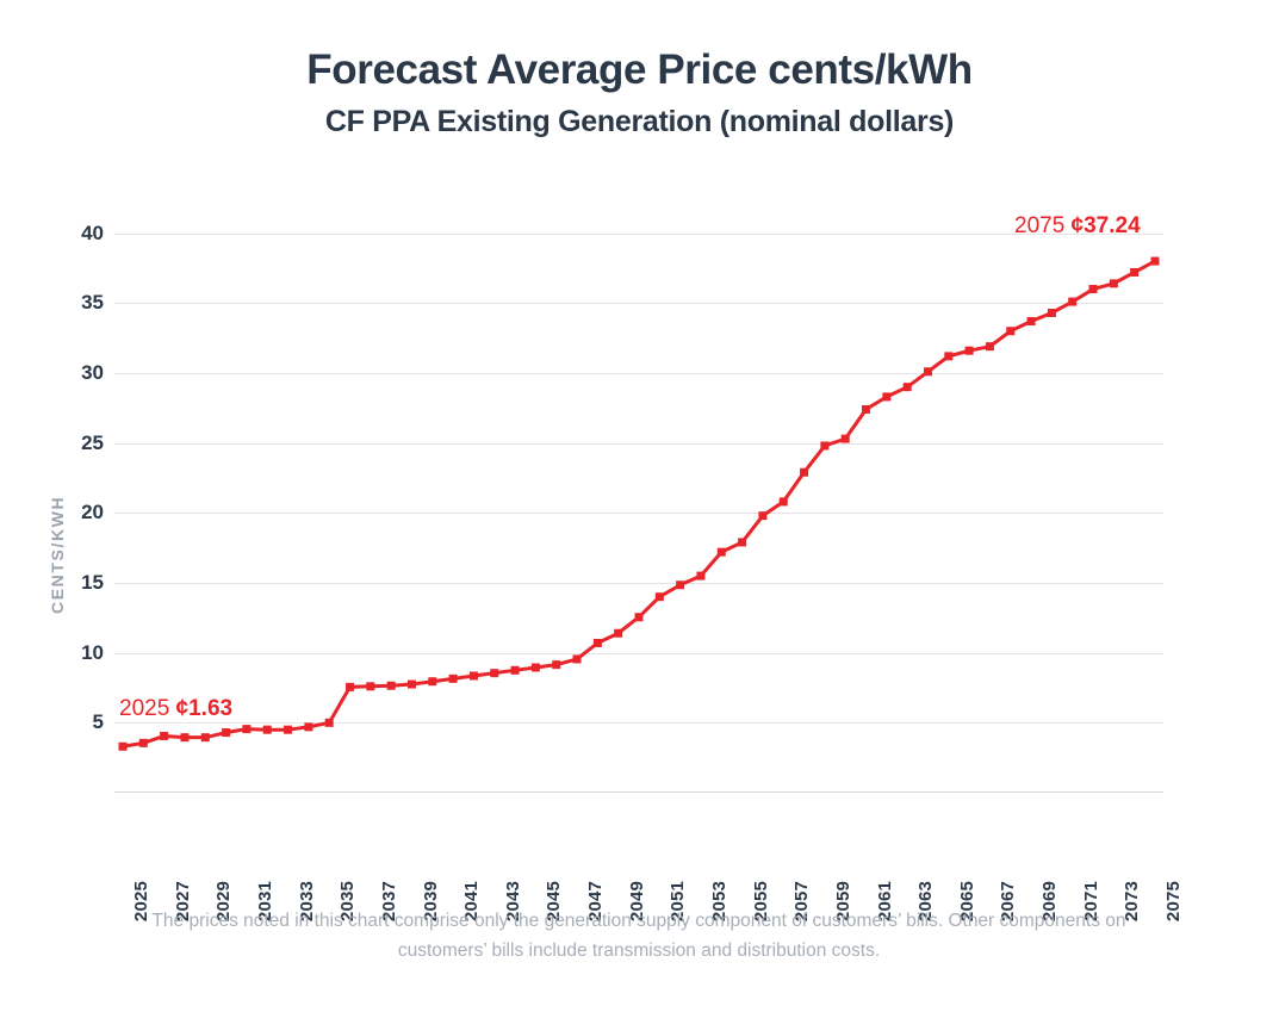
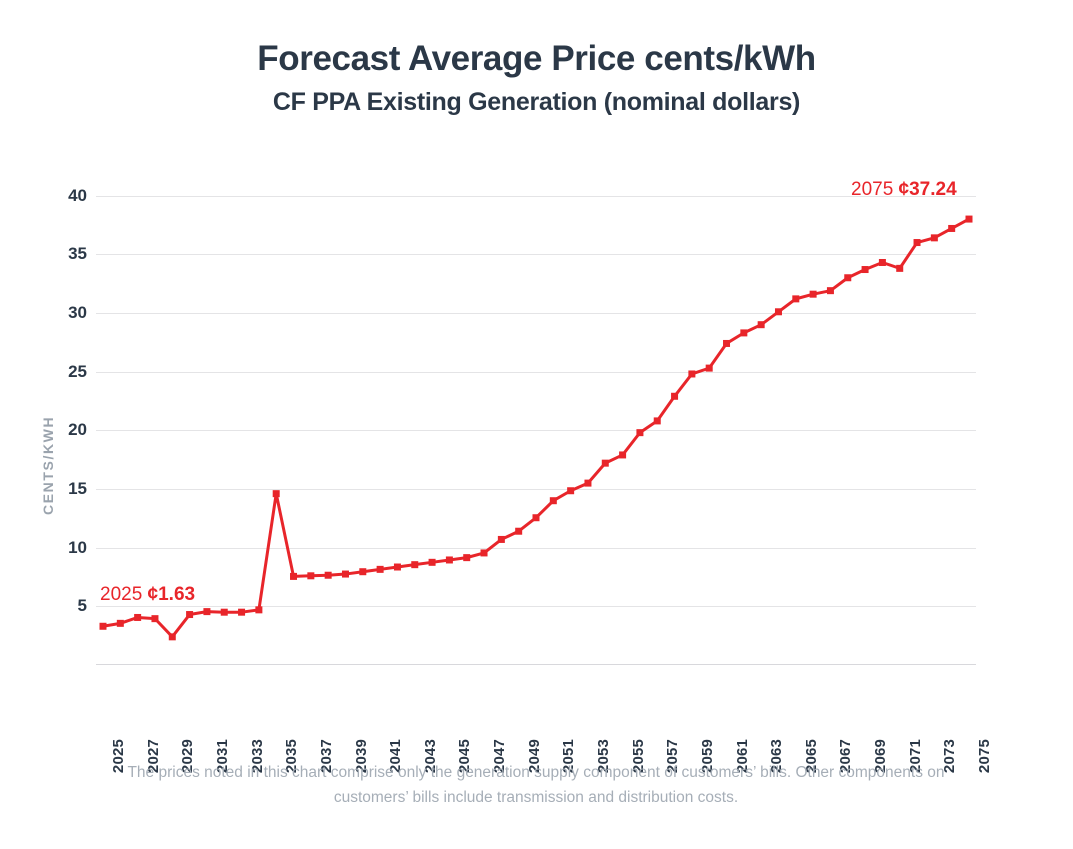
2029: 4.0 -> 2.4
2035: 5.0 -> 14.6
2071: 35.1 -> 33.8
